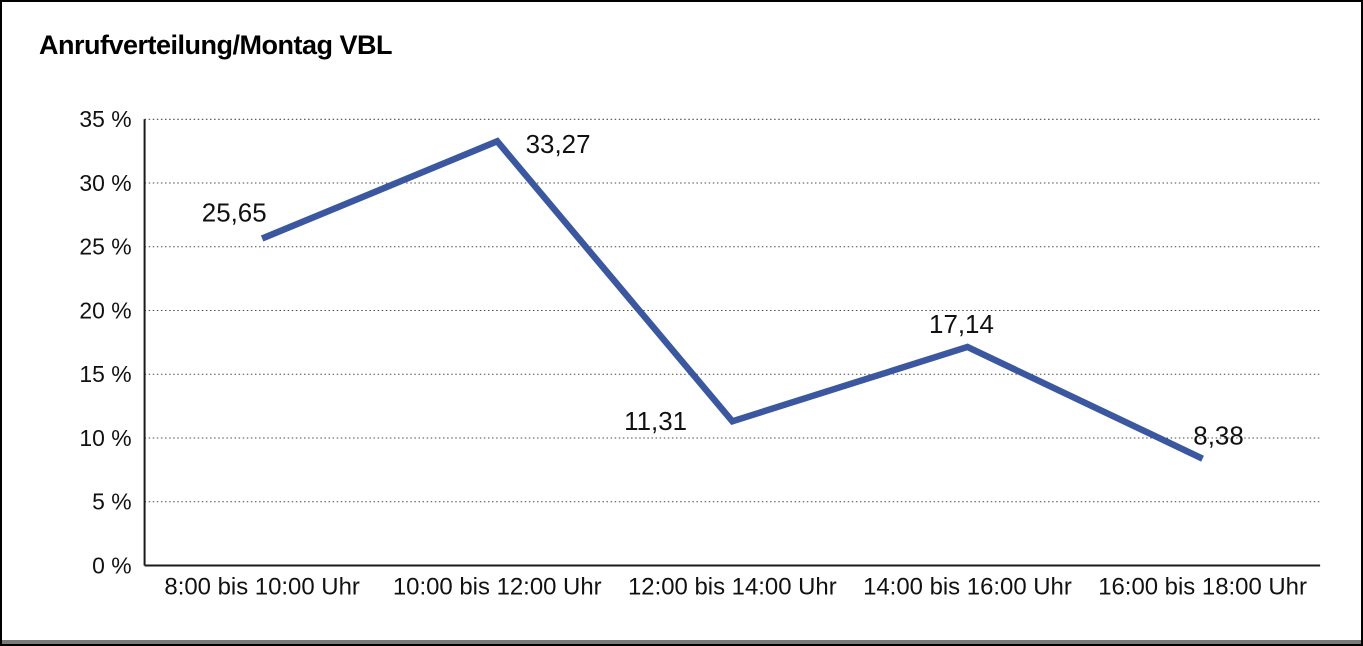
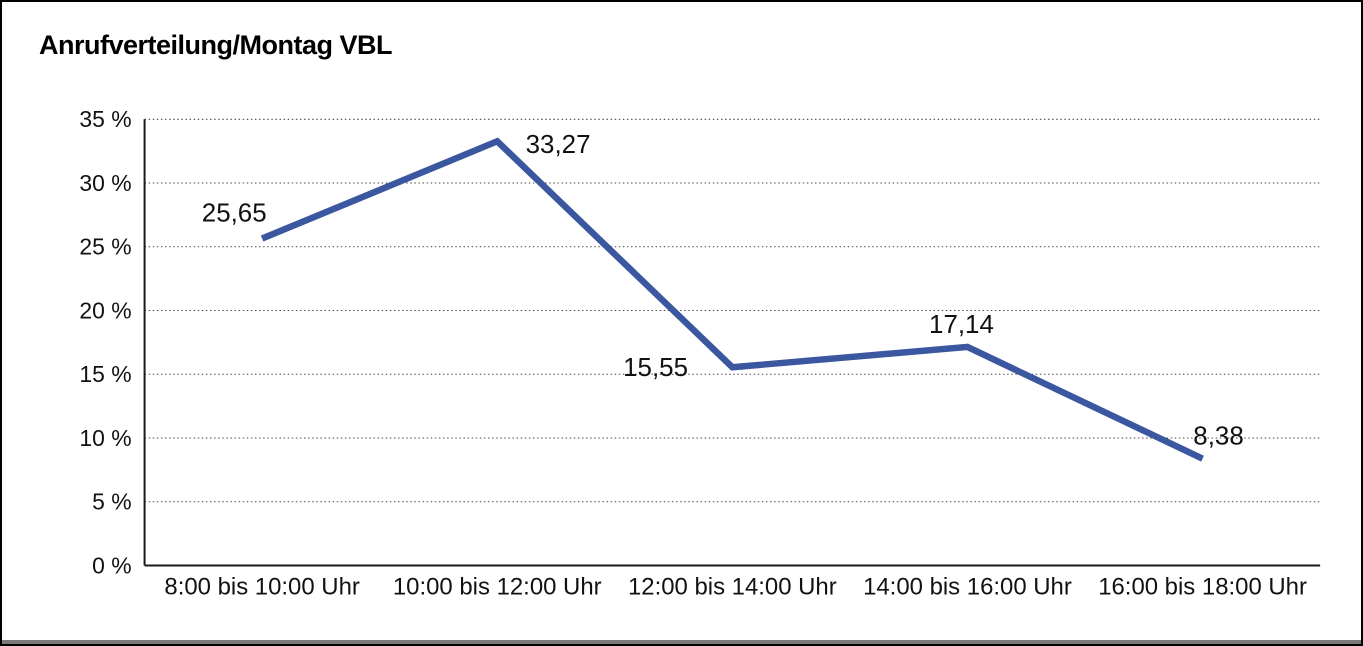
12:00 bis 14:00 Uhr: 11,31 -> 15,55
